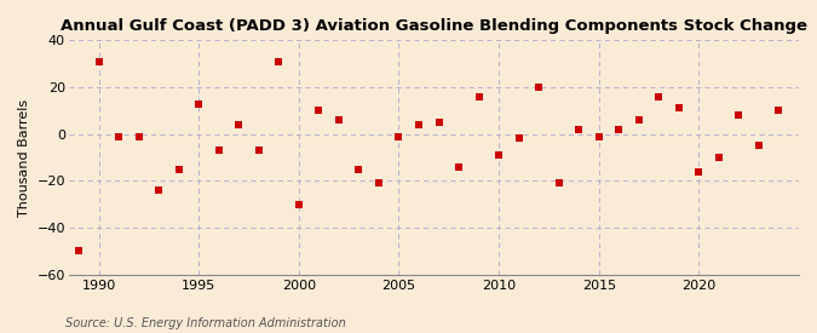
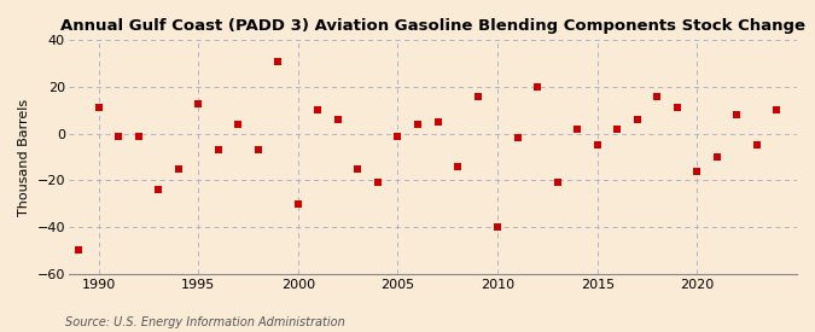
1990: 31 -> 11
2010: -9 -> -40
2015: -1 -> -5
